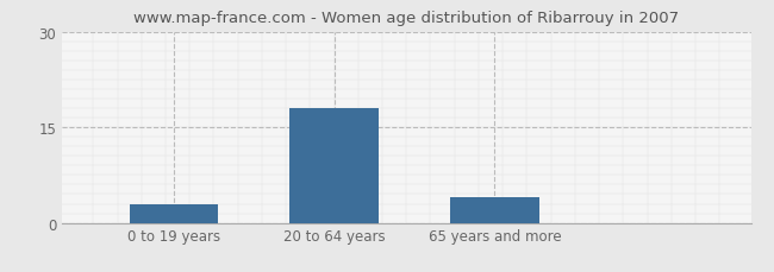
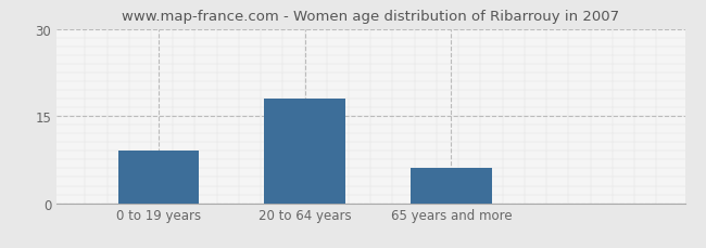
0 to 19 years: 3 -> 9
65 years and more: 4 -> 6
